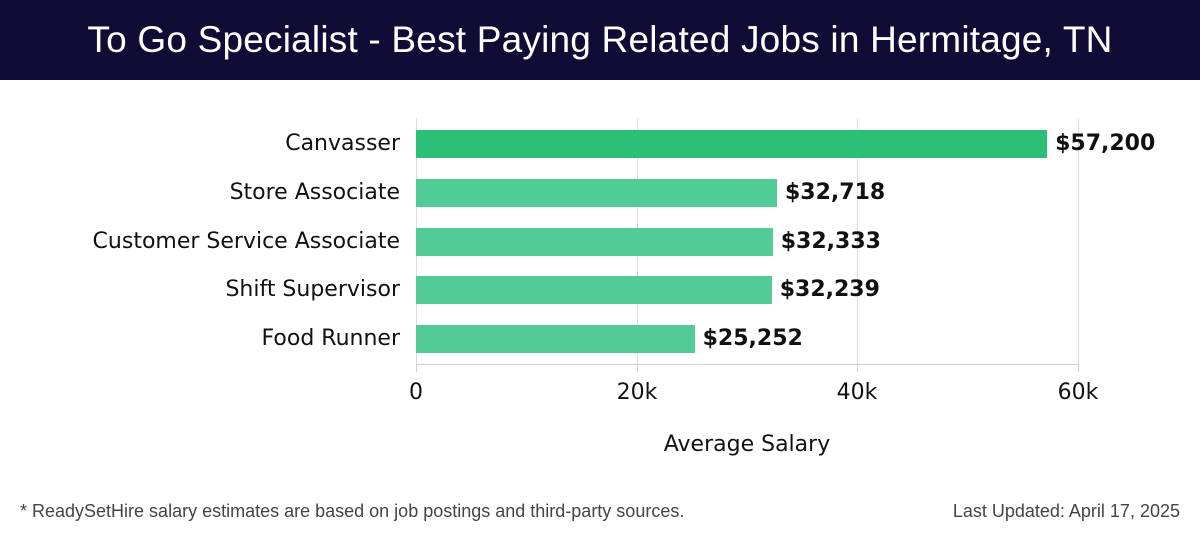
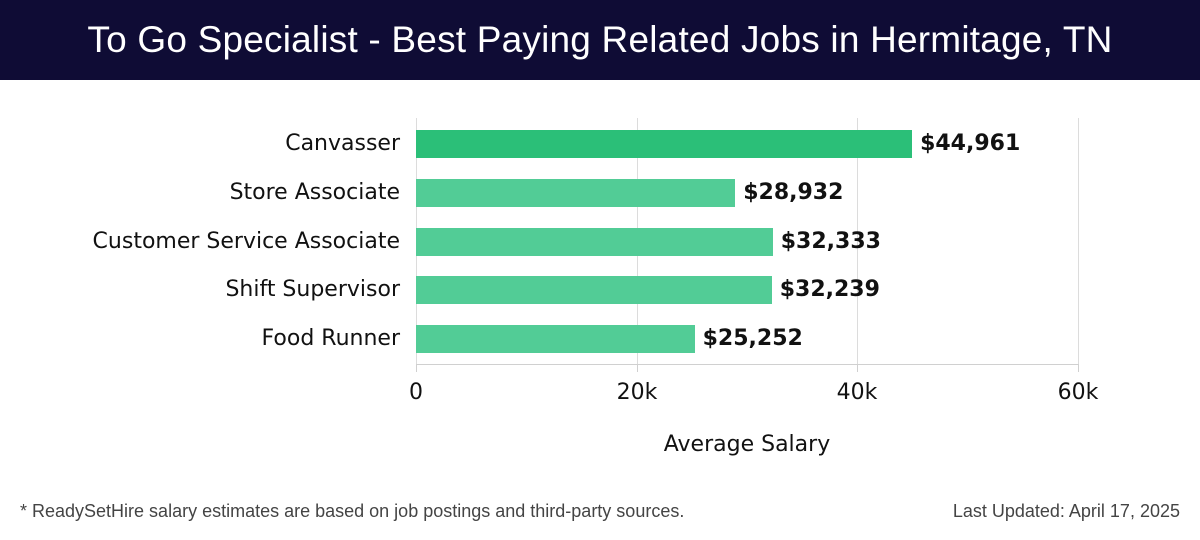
Canvasser: $57,200 -> $44,961
Store Associate: $32,718 -> $28,932
